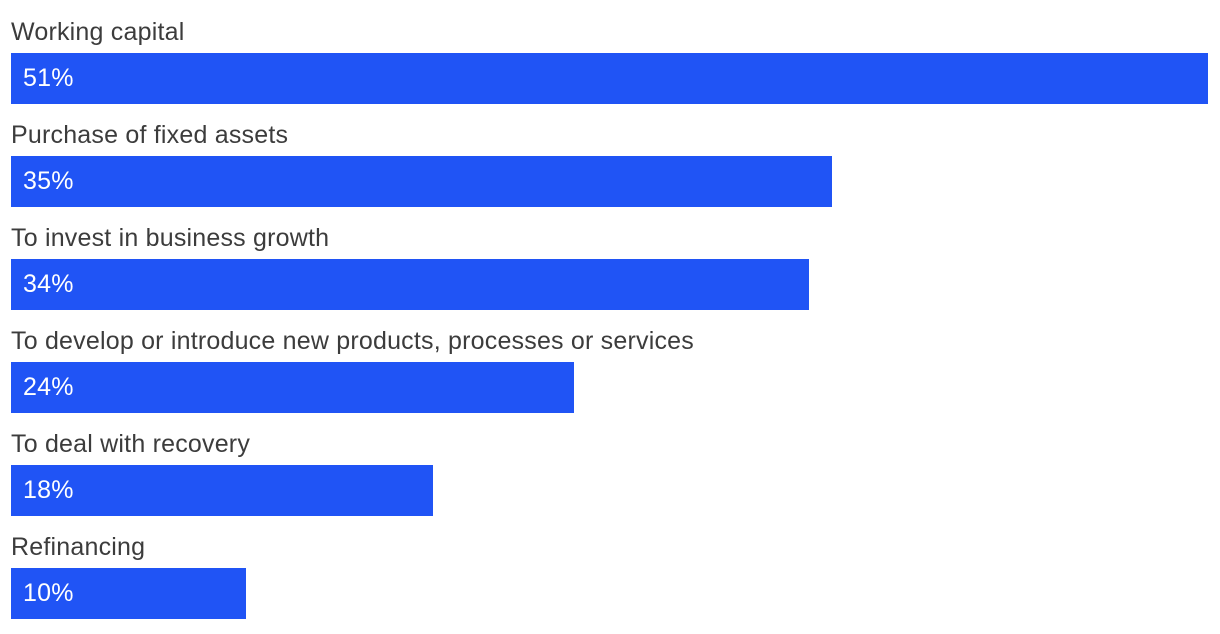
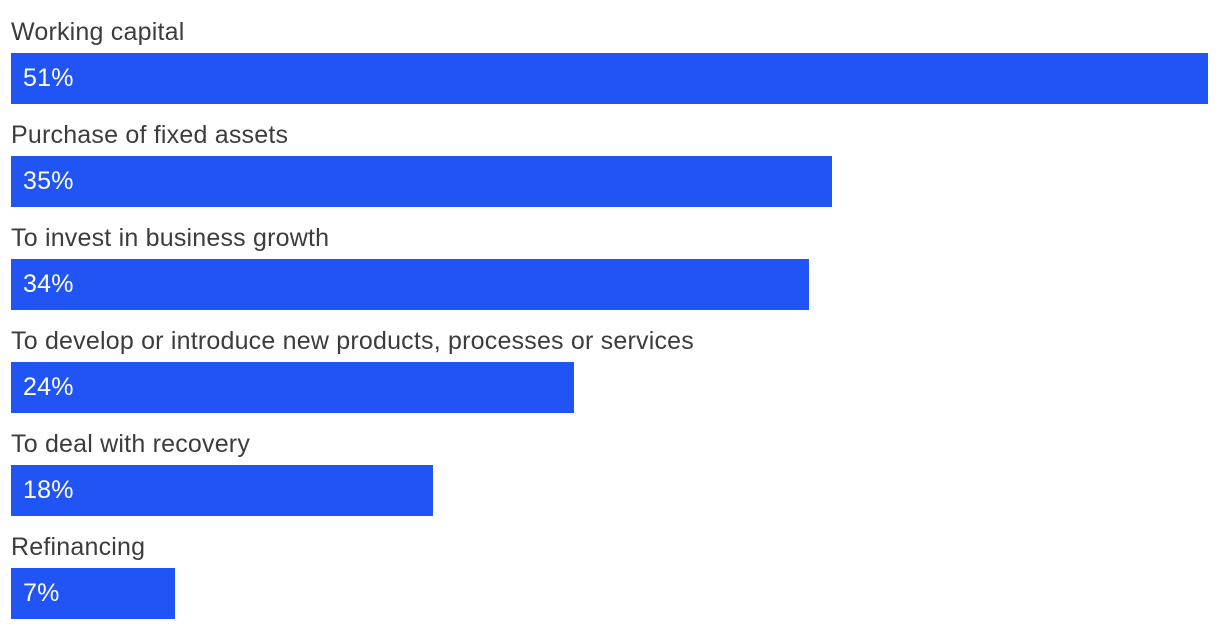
Refinancing: 10% -> 7%
